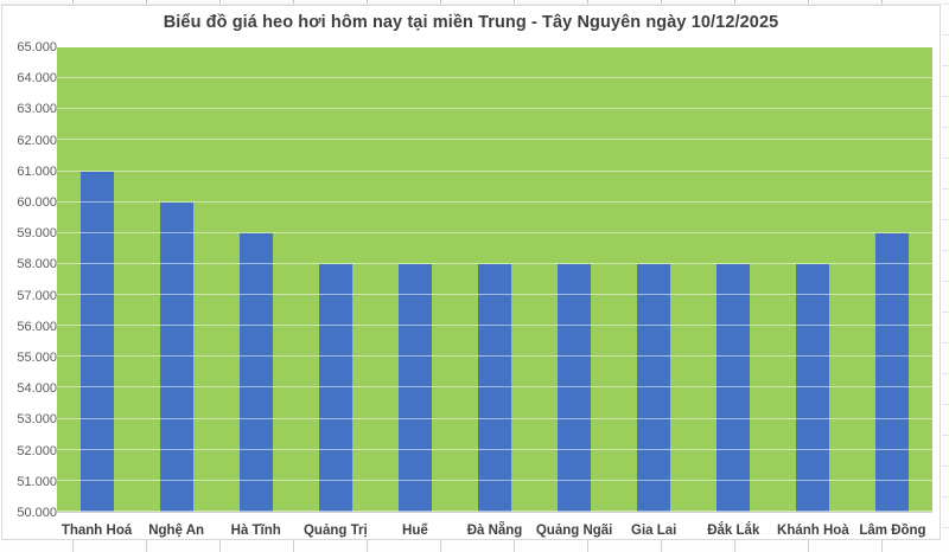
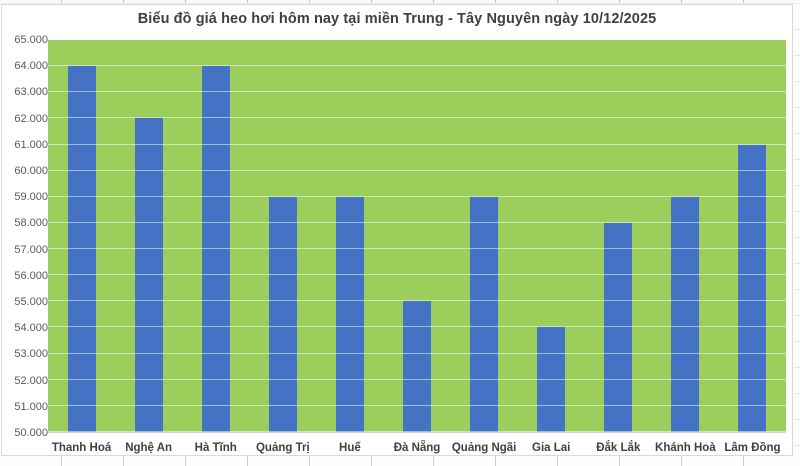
Thanh Hoá: 61000 -> 64000
Nghệ An: 60000 -> 62000
Hà Tĩnh: 59000 -> 64000
Quảng Trị: 58000 -> 59000
Huế: 58000 -> 59000
Đà Nẵng: 58000 -> 55000
Quảng Ngãi: 58000 -> 59000
Gia Lai: 58000 -> 54000
Khánh Hoà: 58000 -> 59000
Lâm Đồng: 59000 -> 61000
